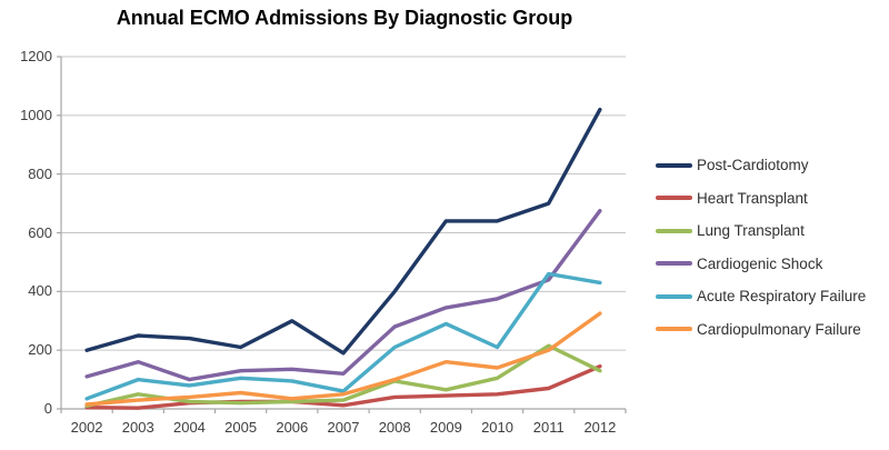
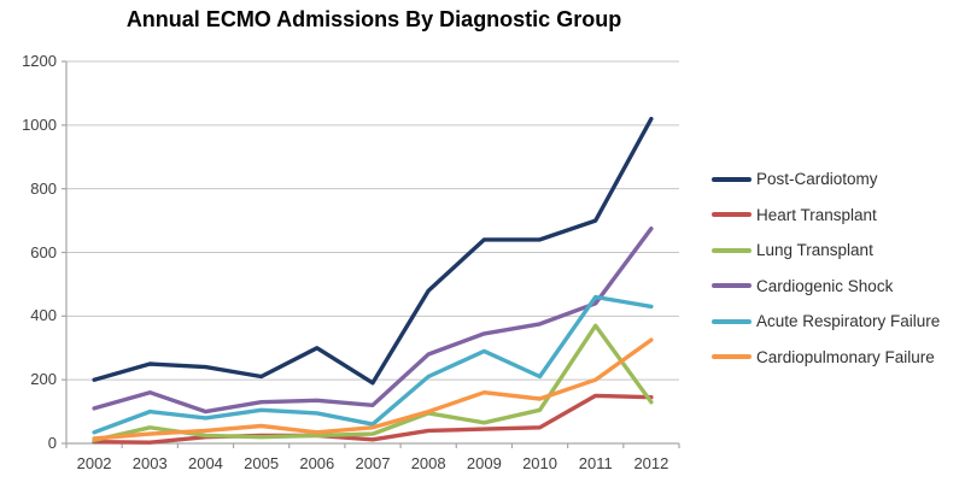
Post-Cardiotomy/2008: 400 -> 480
Heart Transplant/2011: 70 -> 150
Lung Transplant/2011: 220 -> 370
